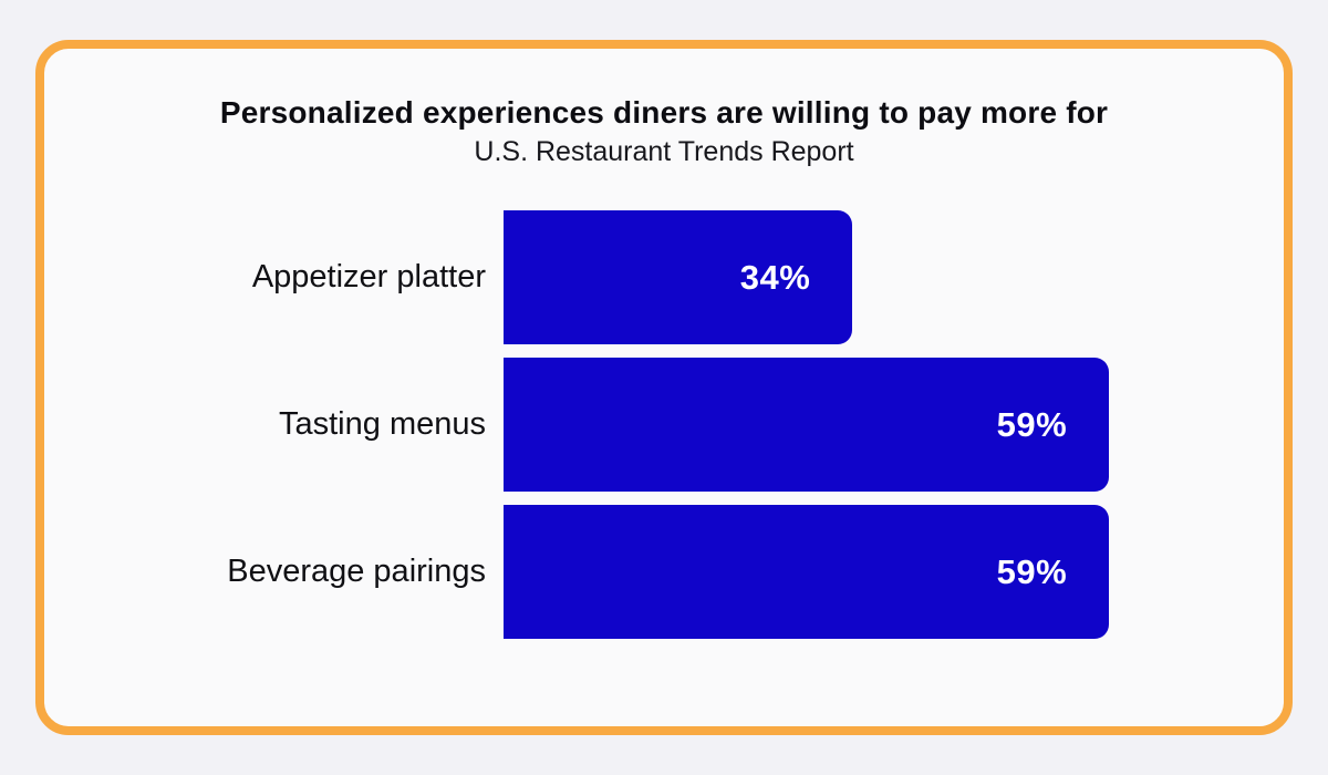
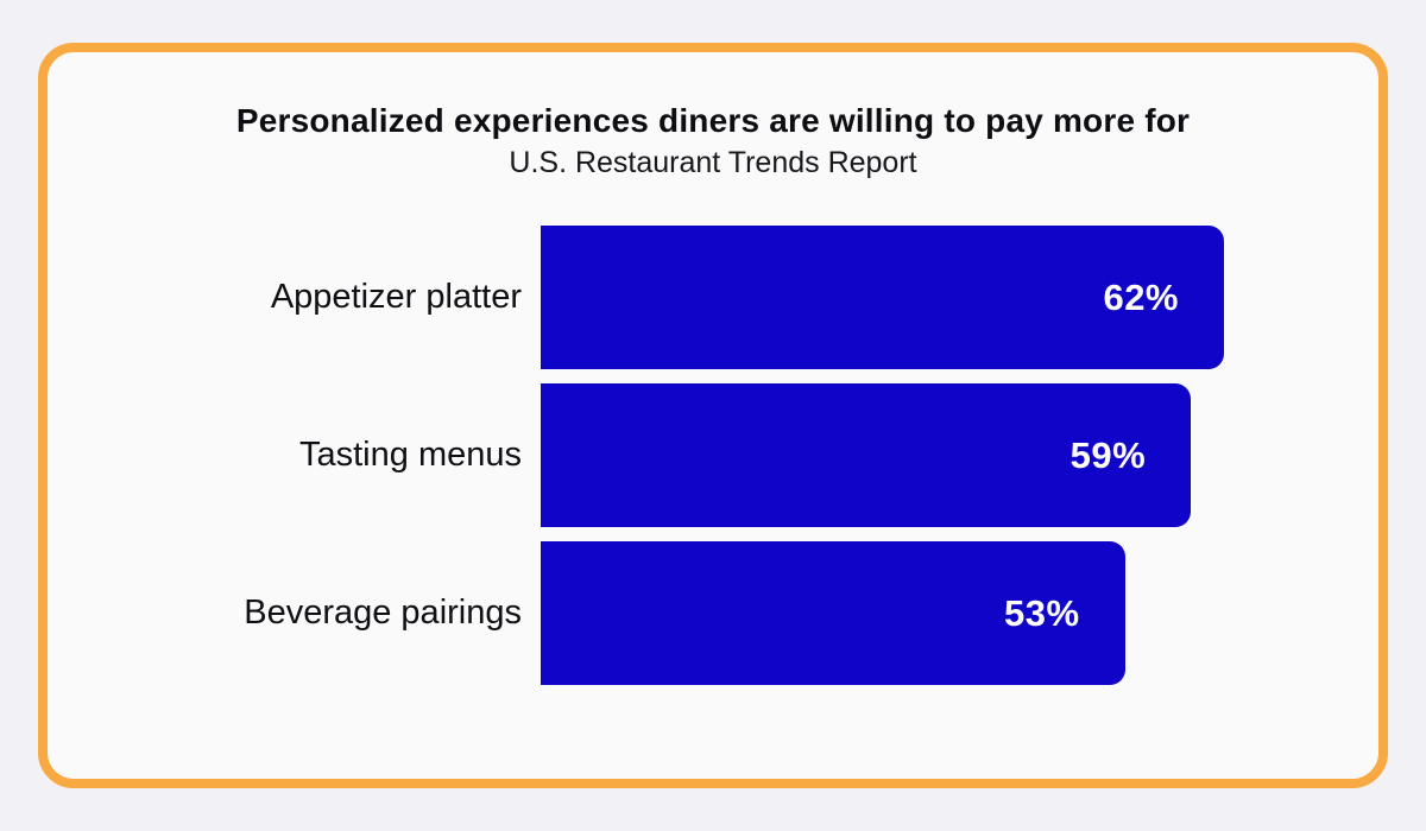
Appetizer platter: 34% -> 62%
Beverage pairings: 59% -> 53%
